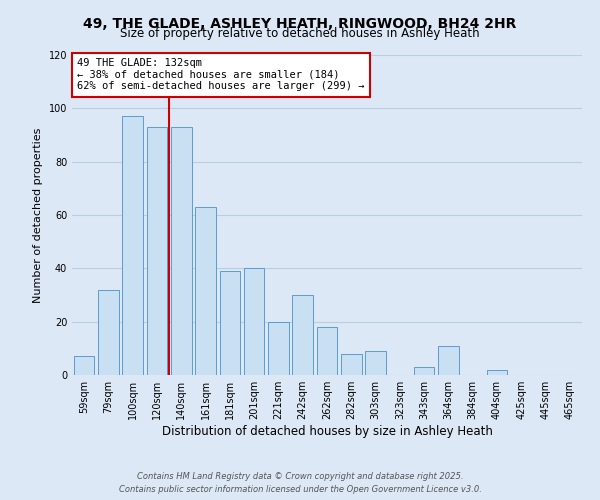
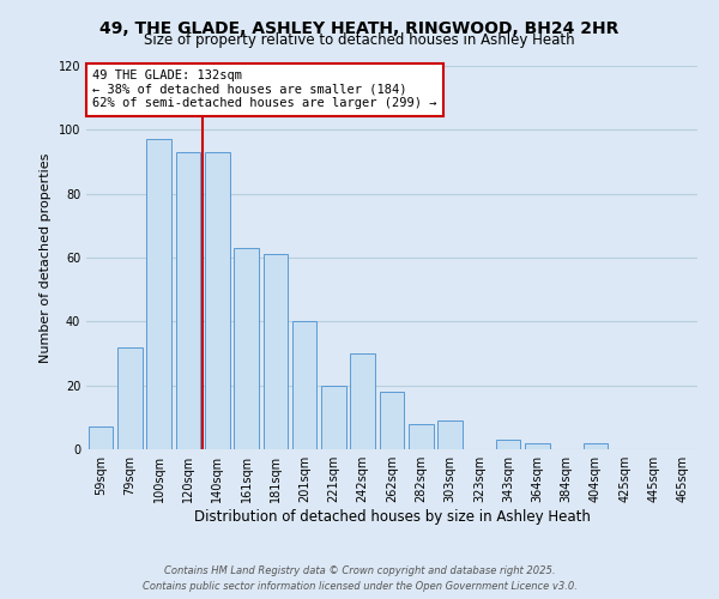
181sqm: 39 -> 61
364sqm: 11 -> 2
